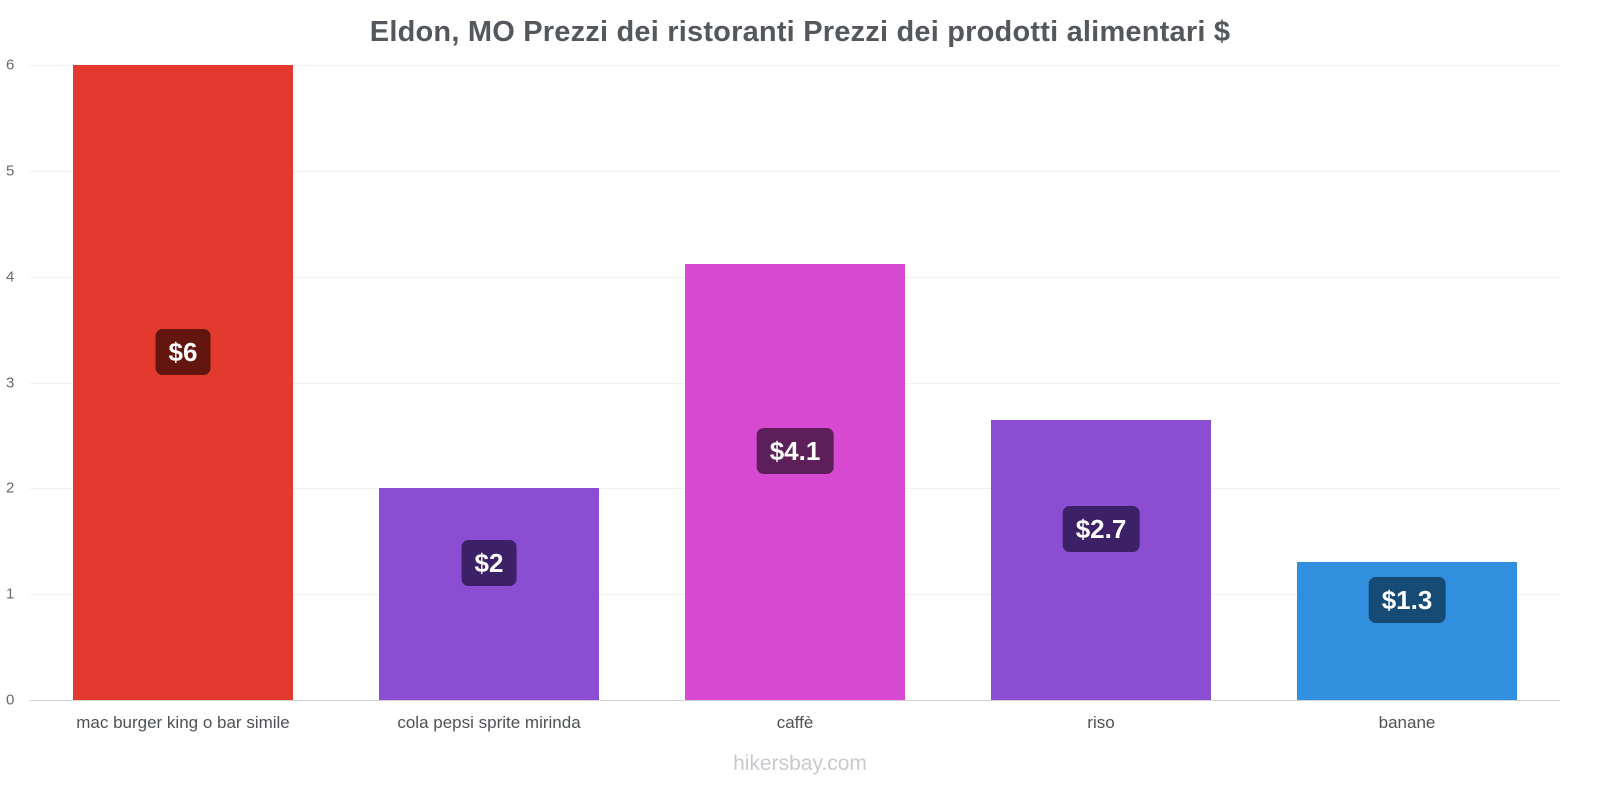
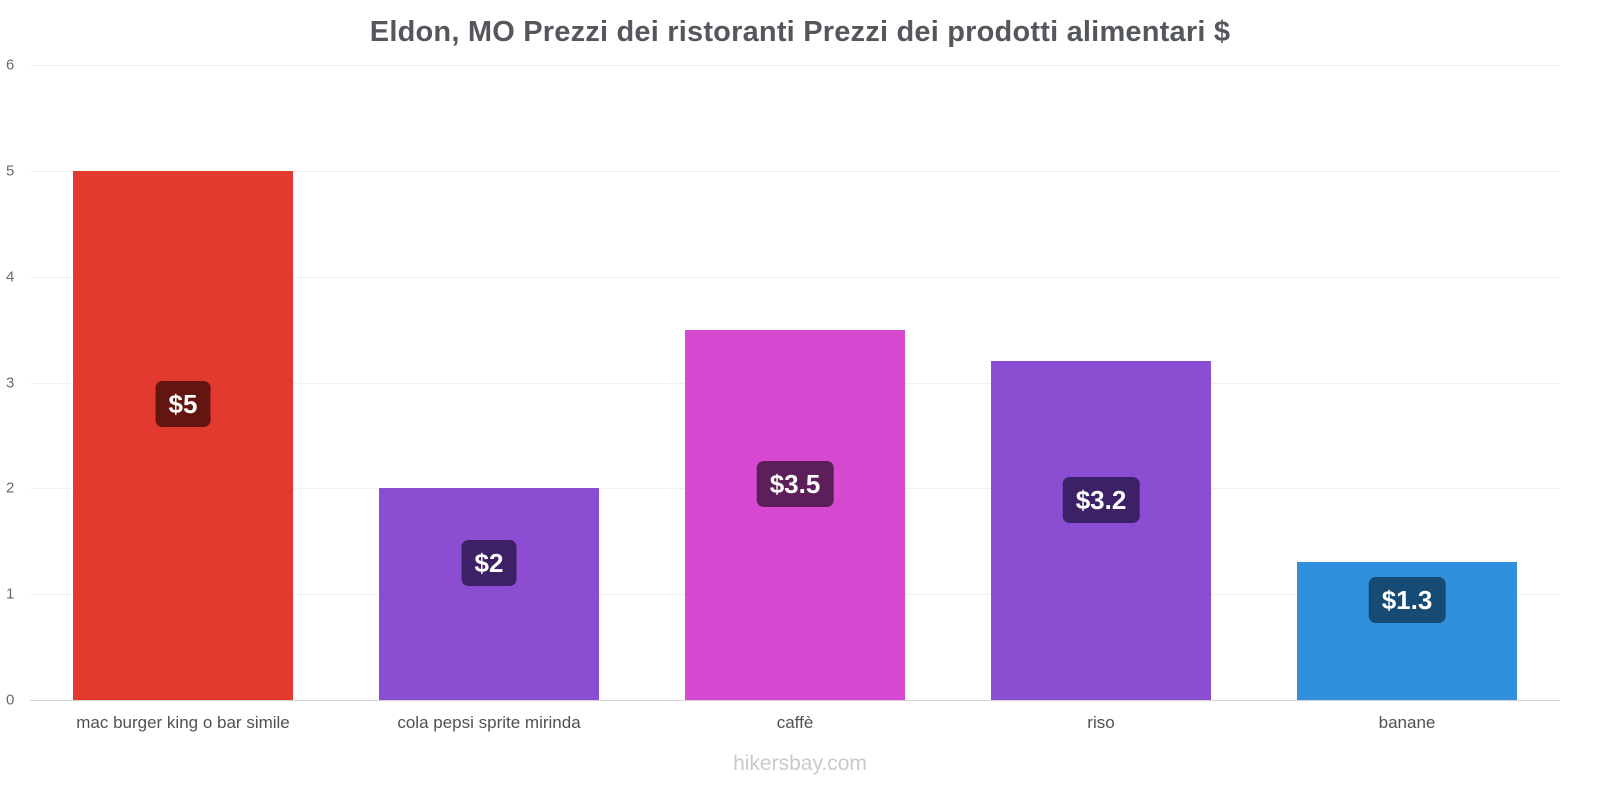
mac burger king o bar simile: $6 -> $5
caffè: $4.1 -> $3.5
riso: $2.7 -> $3.2
